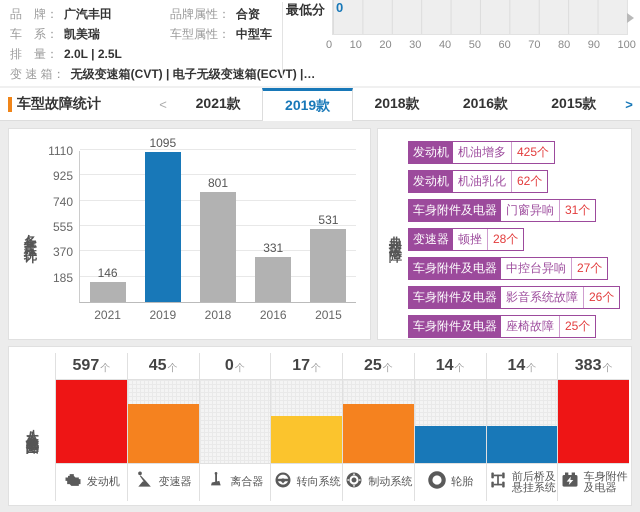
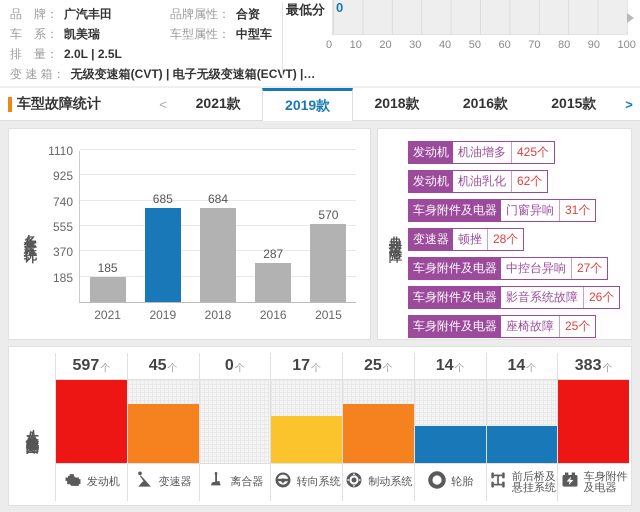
各年款统计/2021: 146 -> 185
各年款统计/2019: 1095 -> 685
各年款统计/2018: 801 -> 684
各年款统计/2016: 331 -> 287
各年款统计/2015: 531 -> 570
